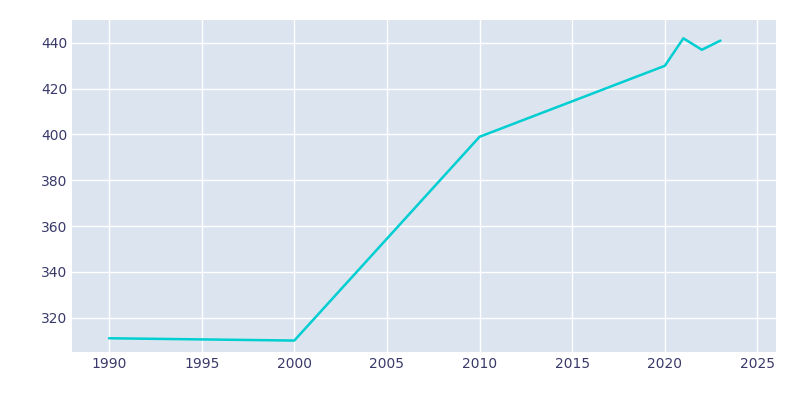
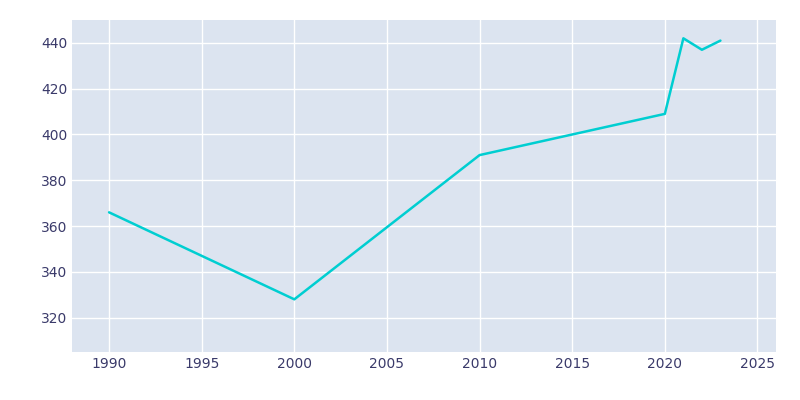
1990: 311 -> 366
2000: 310 -> 328
2010: 399 -> 391
2020: 430 -> 409
